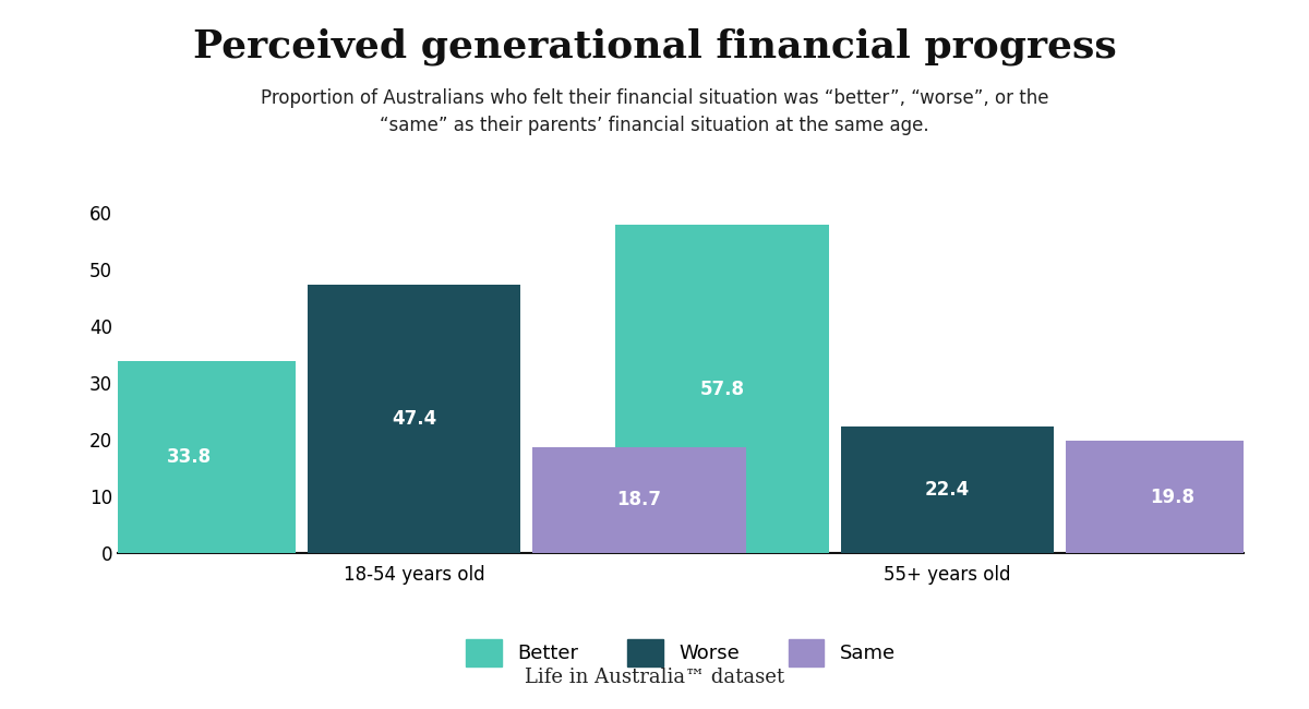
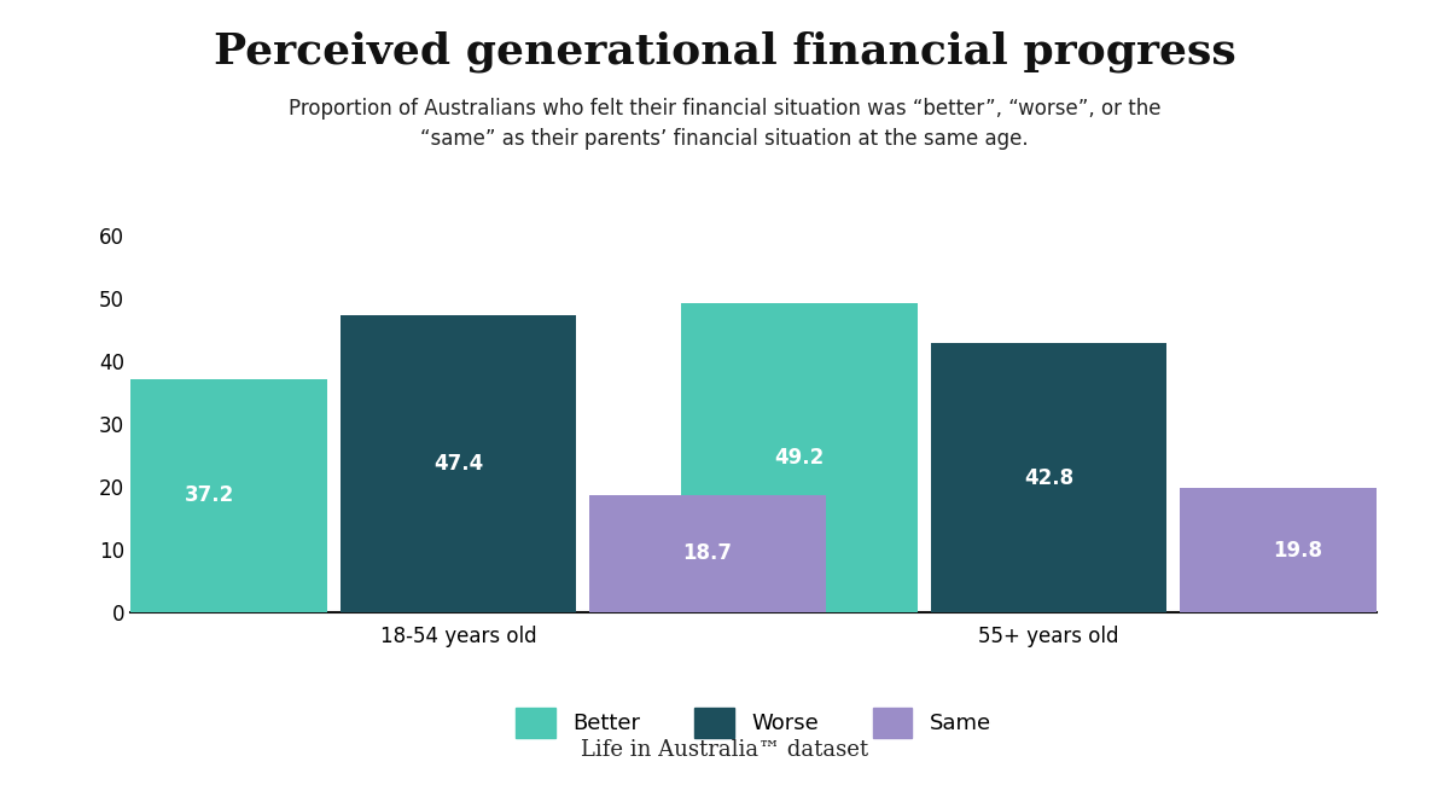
Better/18-54 years old: 33.8 -> 37.2
Better/55+ years old: 57.8 -> 49.2
Worse/55+ years old: 22.4 -> 42.8
